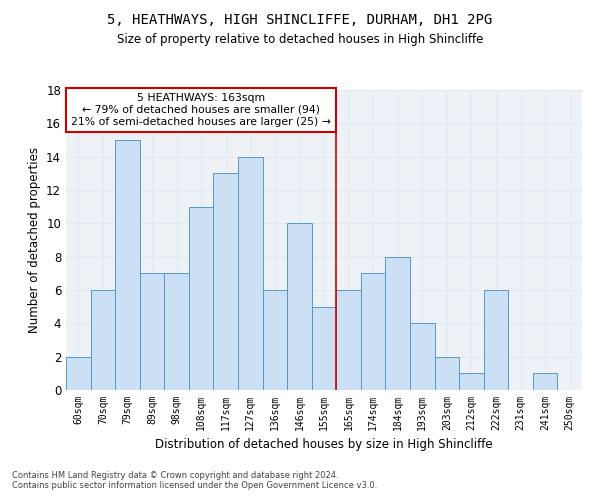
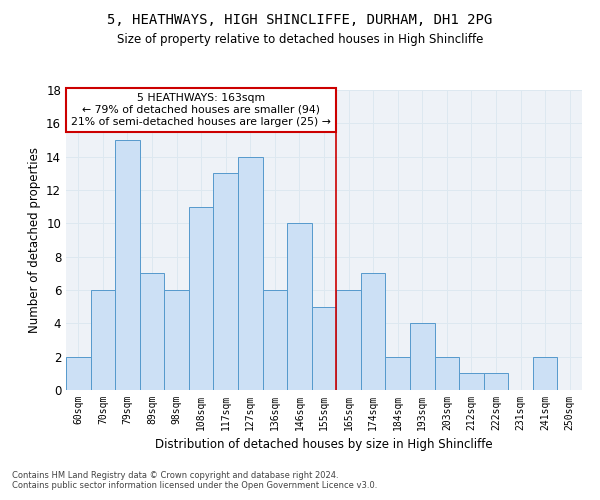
98sqm: 7 -> 6
184sqm: 8 -> 2
222sqm: 6 -> 1
241sqm: 1 -> 2
